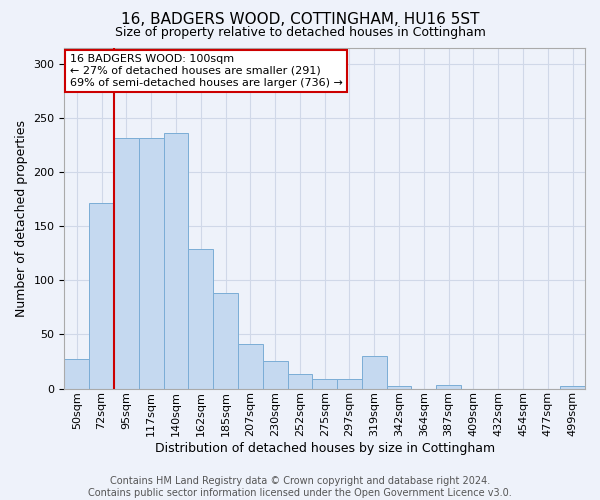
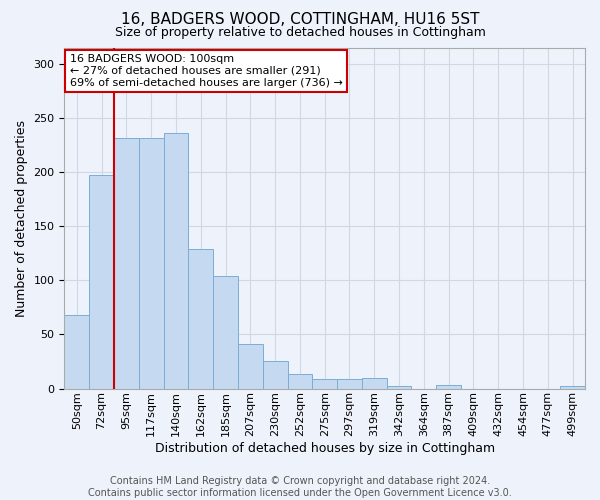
50sqm: 27 -> 68
72sqm: 171 -> 197
185sqm: 88 -> 104
319sqm: 30 -> 10
